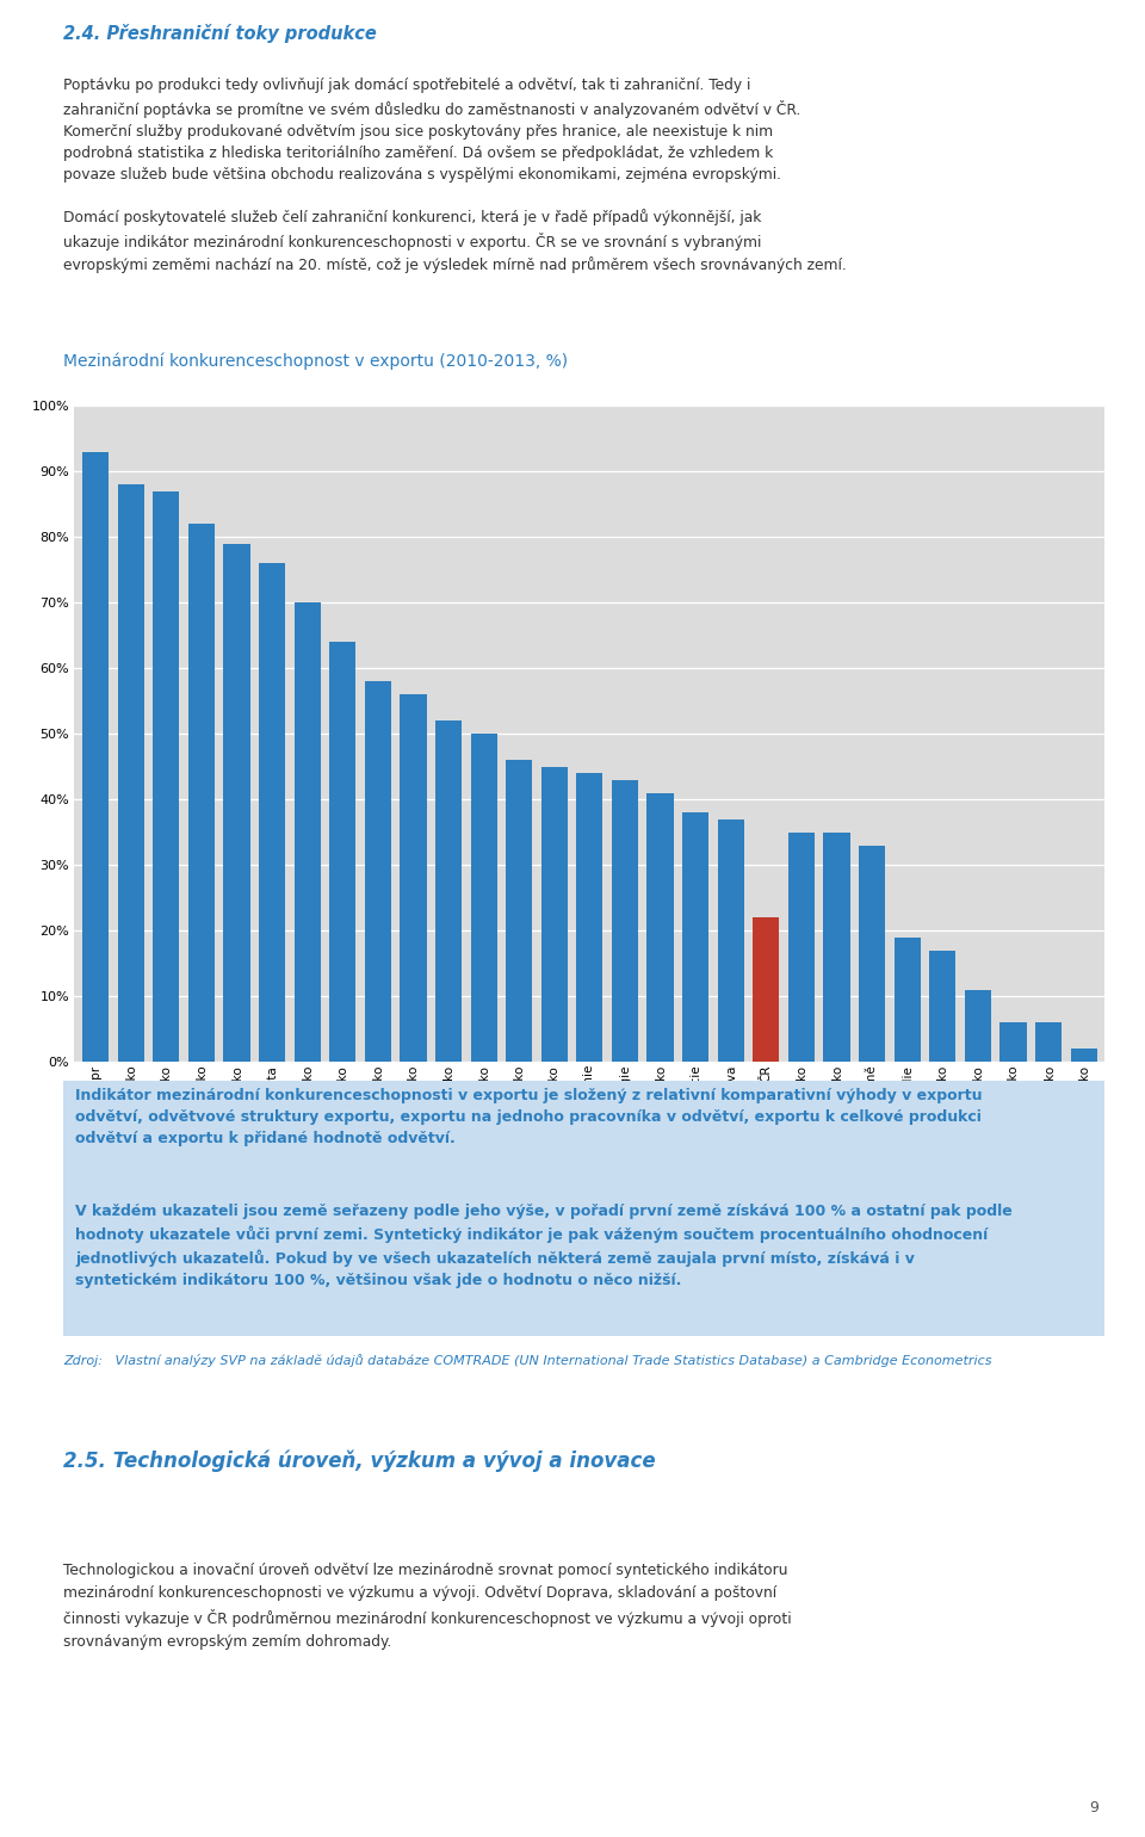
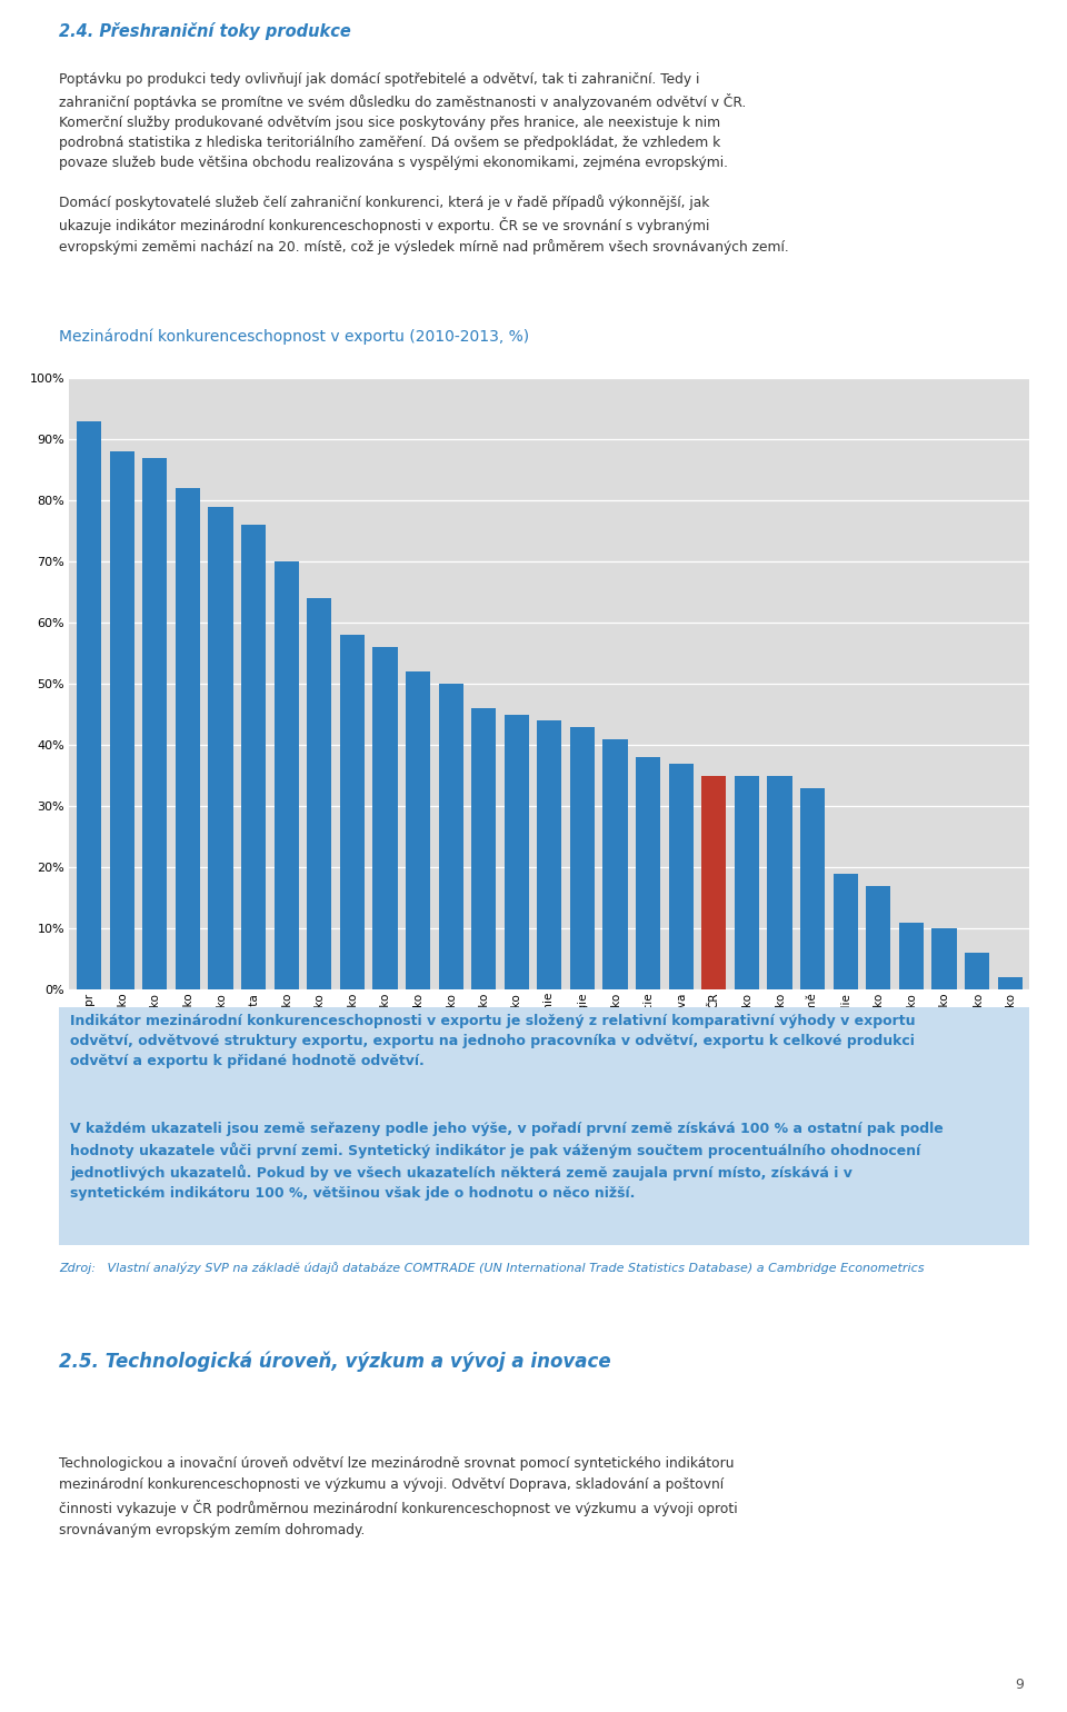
ČR: 22% -> 35%
Německo: 6% -> 10%
